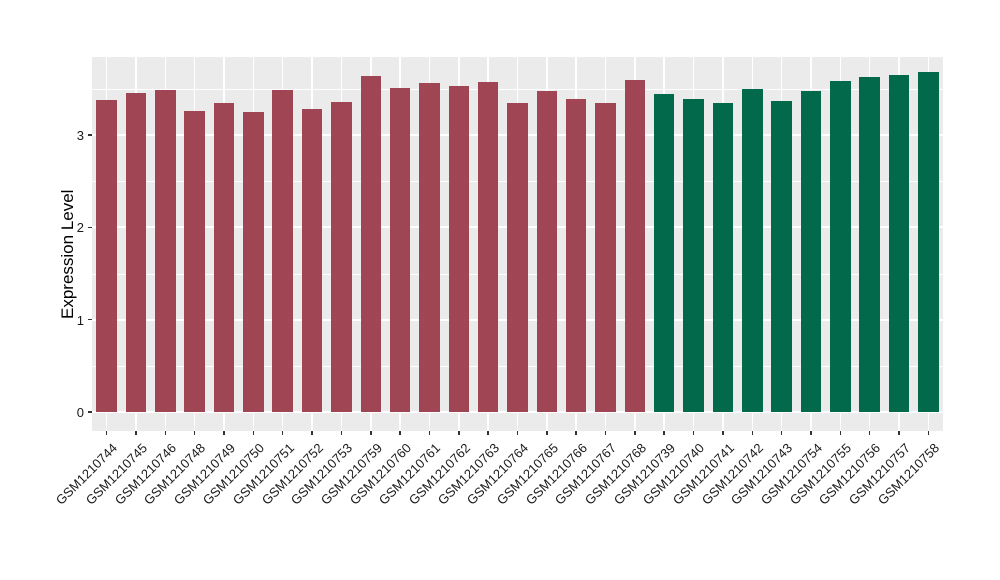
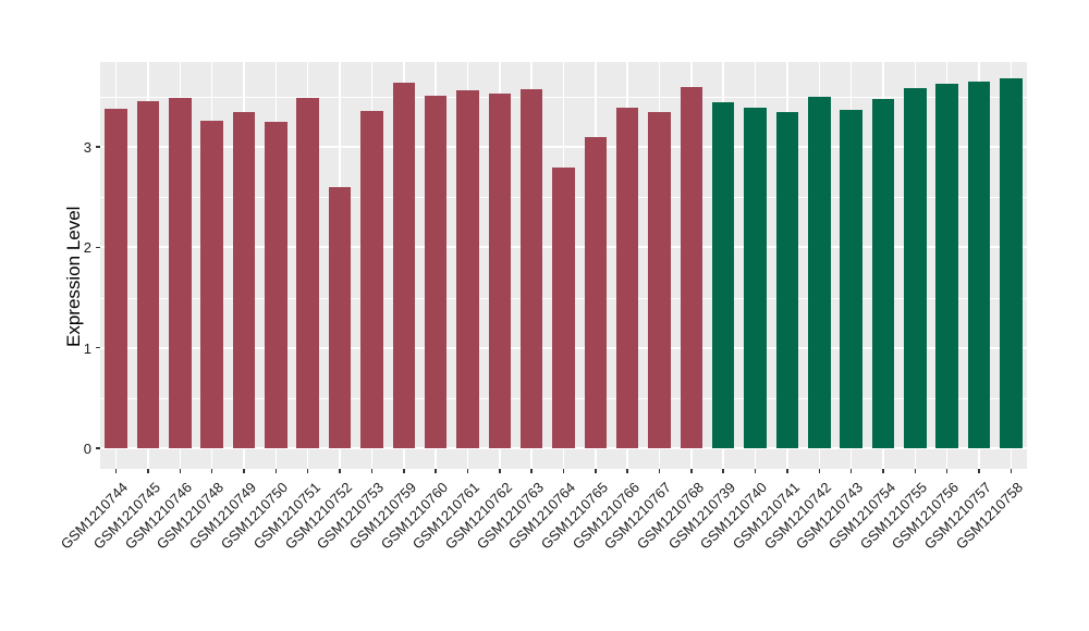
GSM1210752: 3.3 -> 2.6
GSM1210764: 3.4 -> 2.8
GSM1210765: 3.5 -> 3.1
